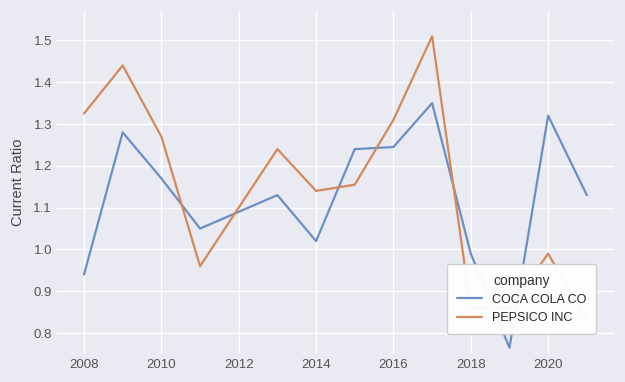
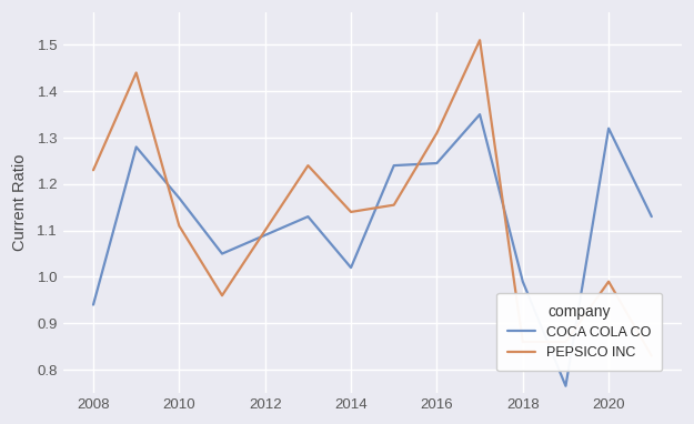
PEPSICO INC/2008: 1.325 -> 1.230
PEPSICO INC/2010: 1.270 -> 1.110
